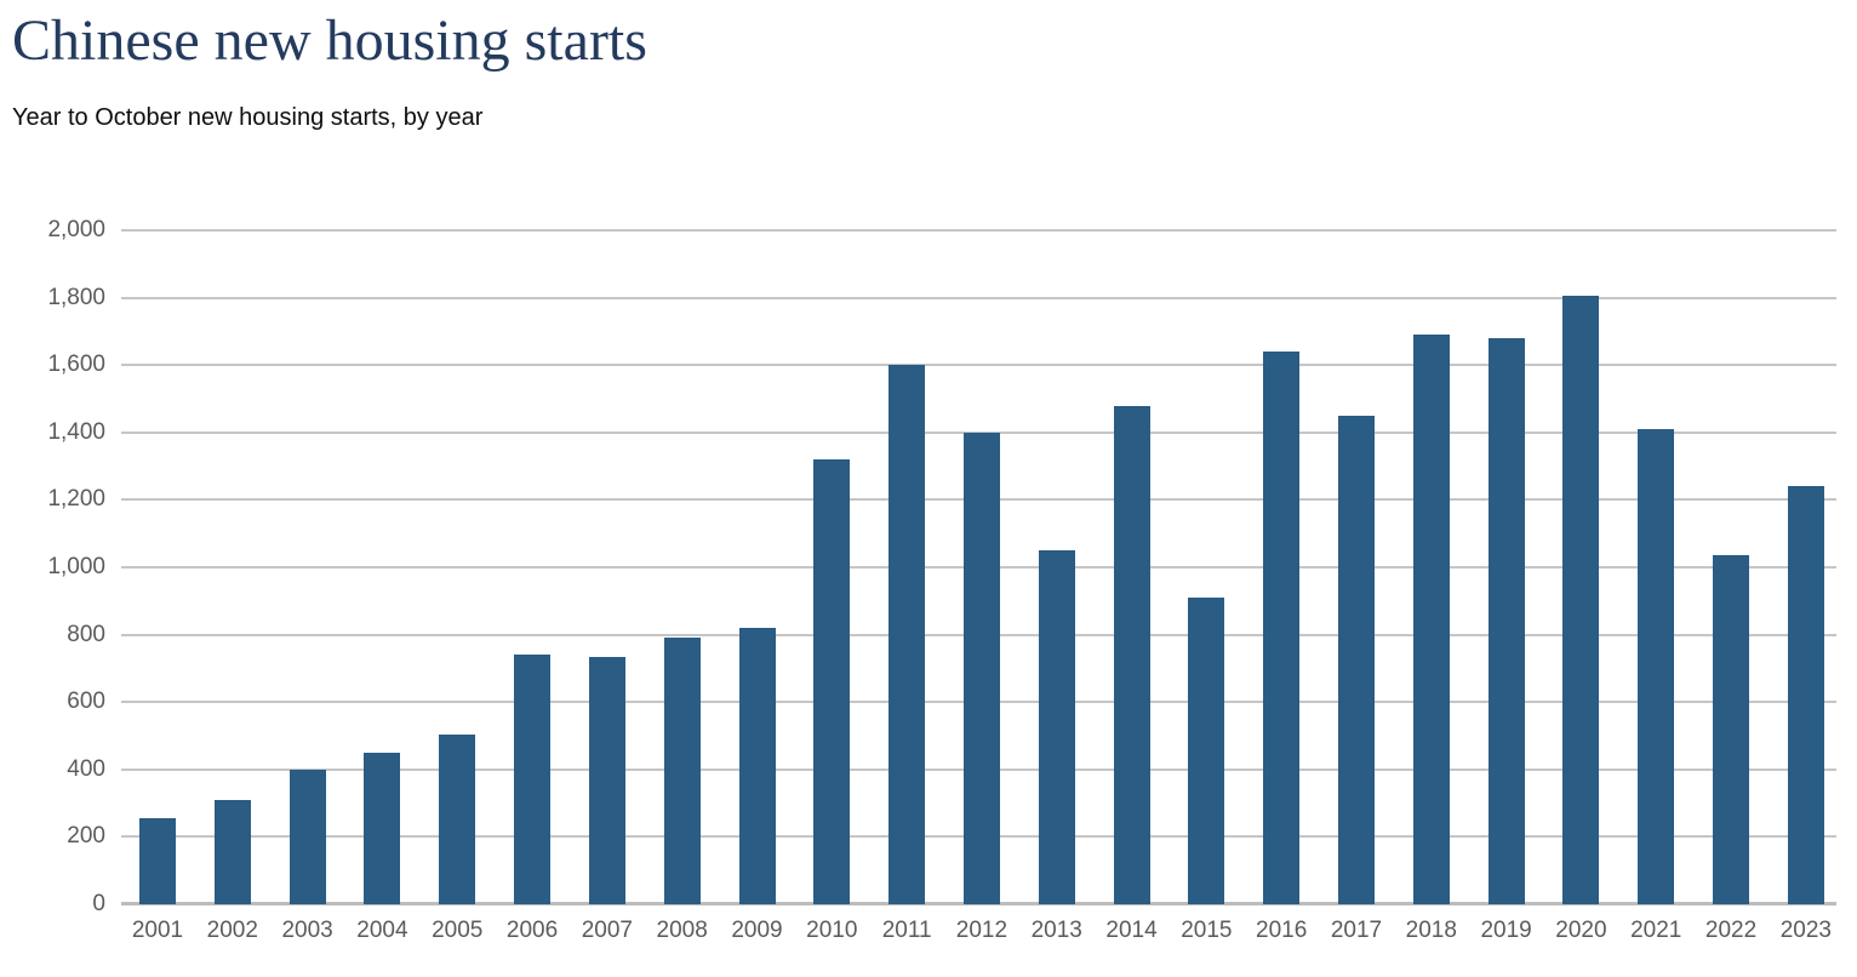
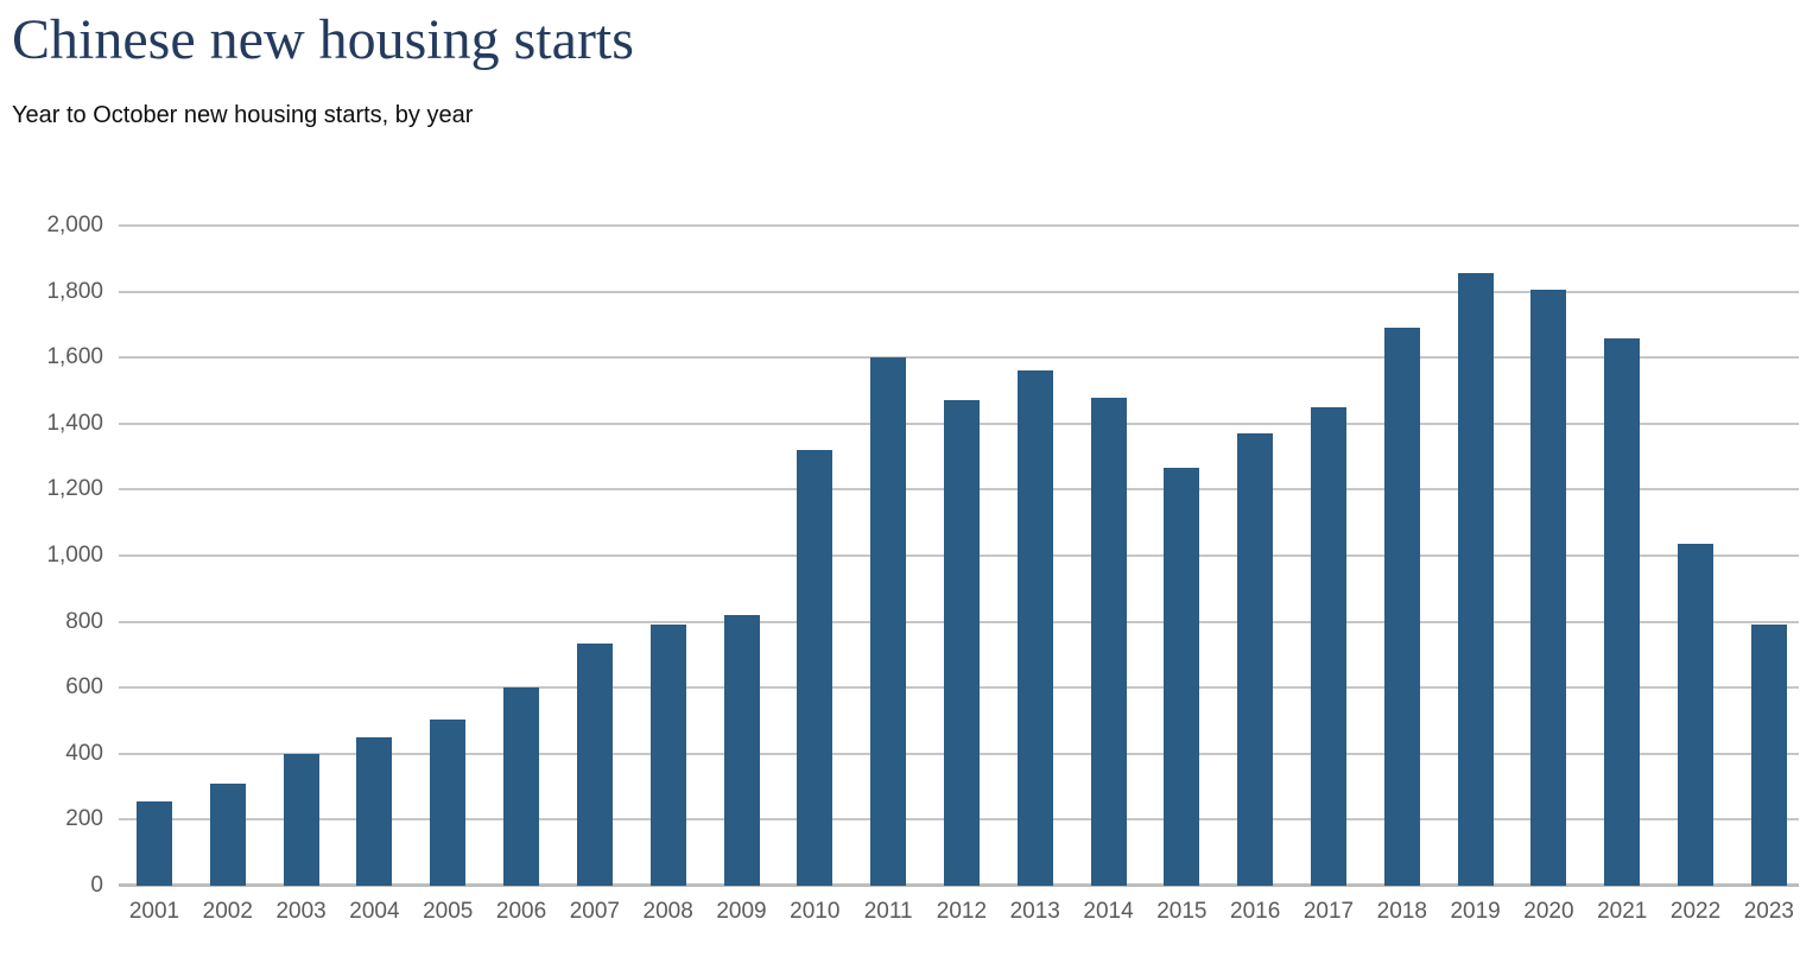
2006: 740 -> 600
2012: 1400 -> 1470
2013: 1050 -> 1560
2015: 910 -> 1260
2016: 1640 -> 1370
2019: 1680 -> 1860
2021: 1410 -> 1660
2023: 1240 -> 790
